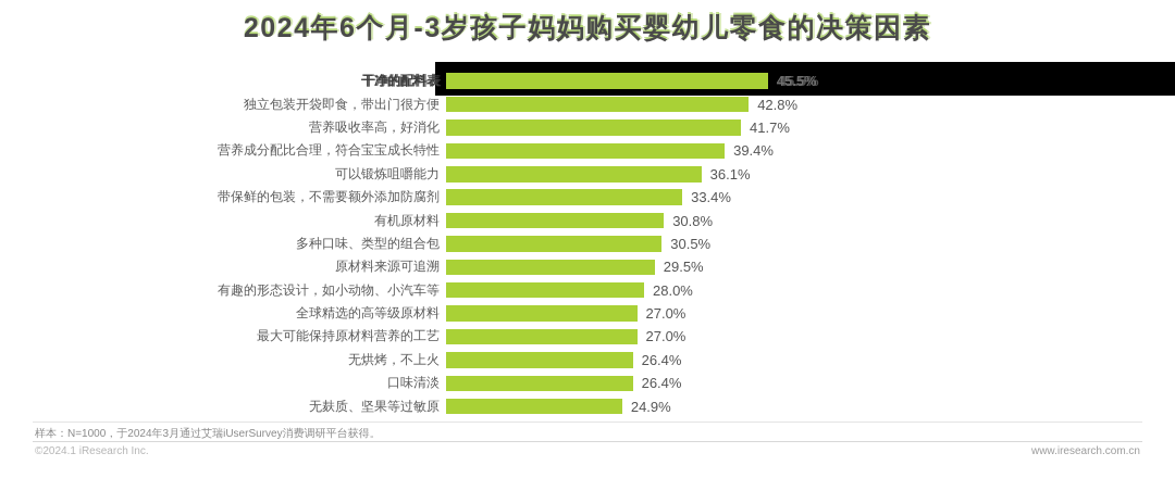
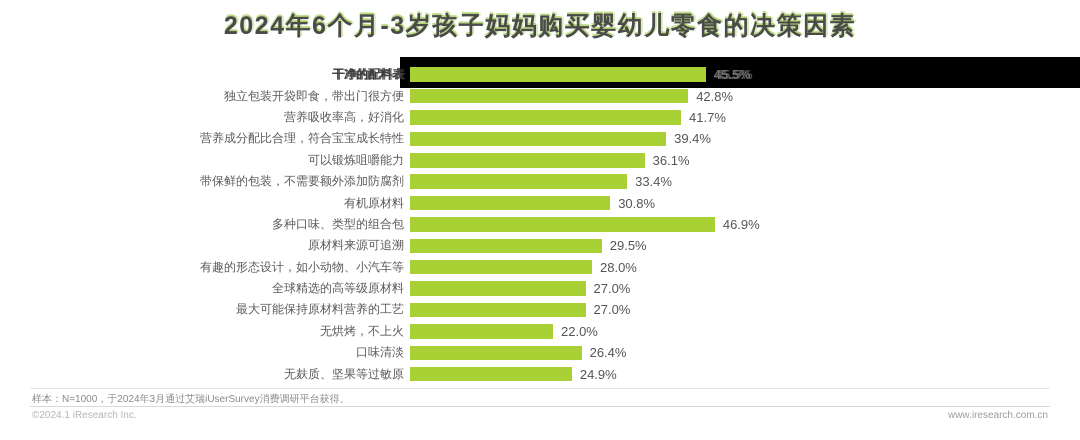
多种口味、类型的组合包: 30.5% -> 46.9%
无烘烤，不上火: 26.4% -> 22.0%
